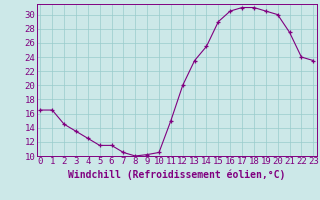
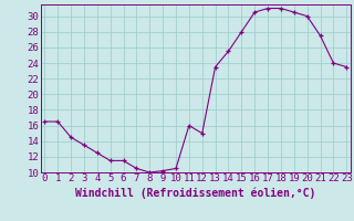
11: 15.0 -> 16.0
12: 20.0 -> 15.0
15: 29.0 -> 28.0
